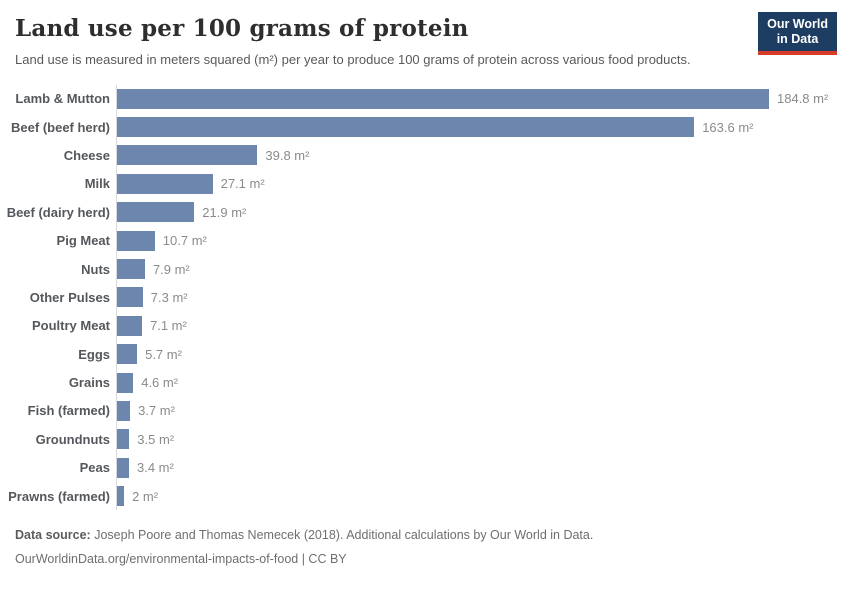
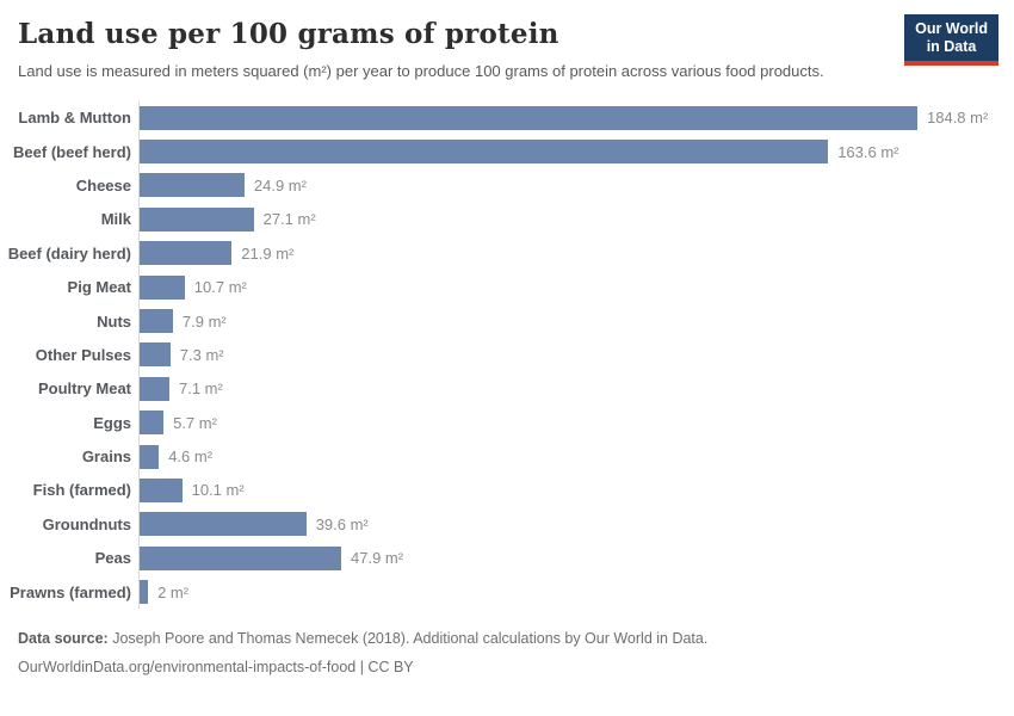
Cheese: 39.8 -> 24.9
Fish (farmed): 3.7 -> 10.1
Groundnuts: 3.5 -> 39.6
Peas: 3.4 -> 47.9
